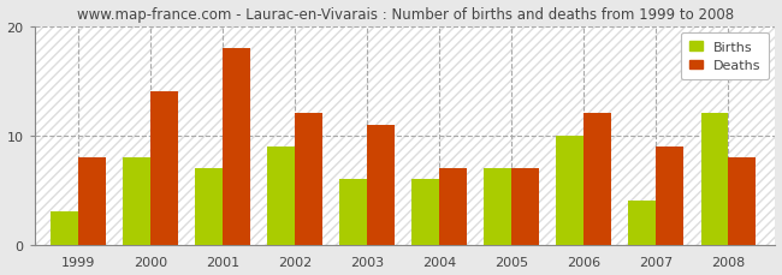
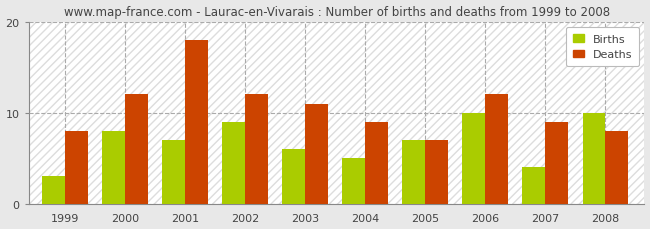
Deaths/2000: 14 -> 12
Births/2004: 6 -> 5
Deaths/2004: 7 -> 9
Births/2008: 12 -> 10
